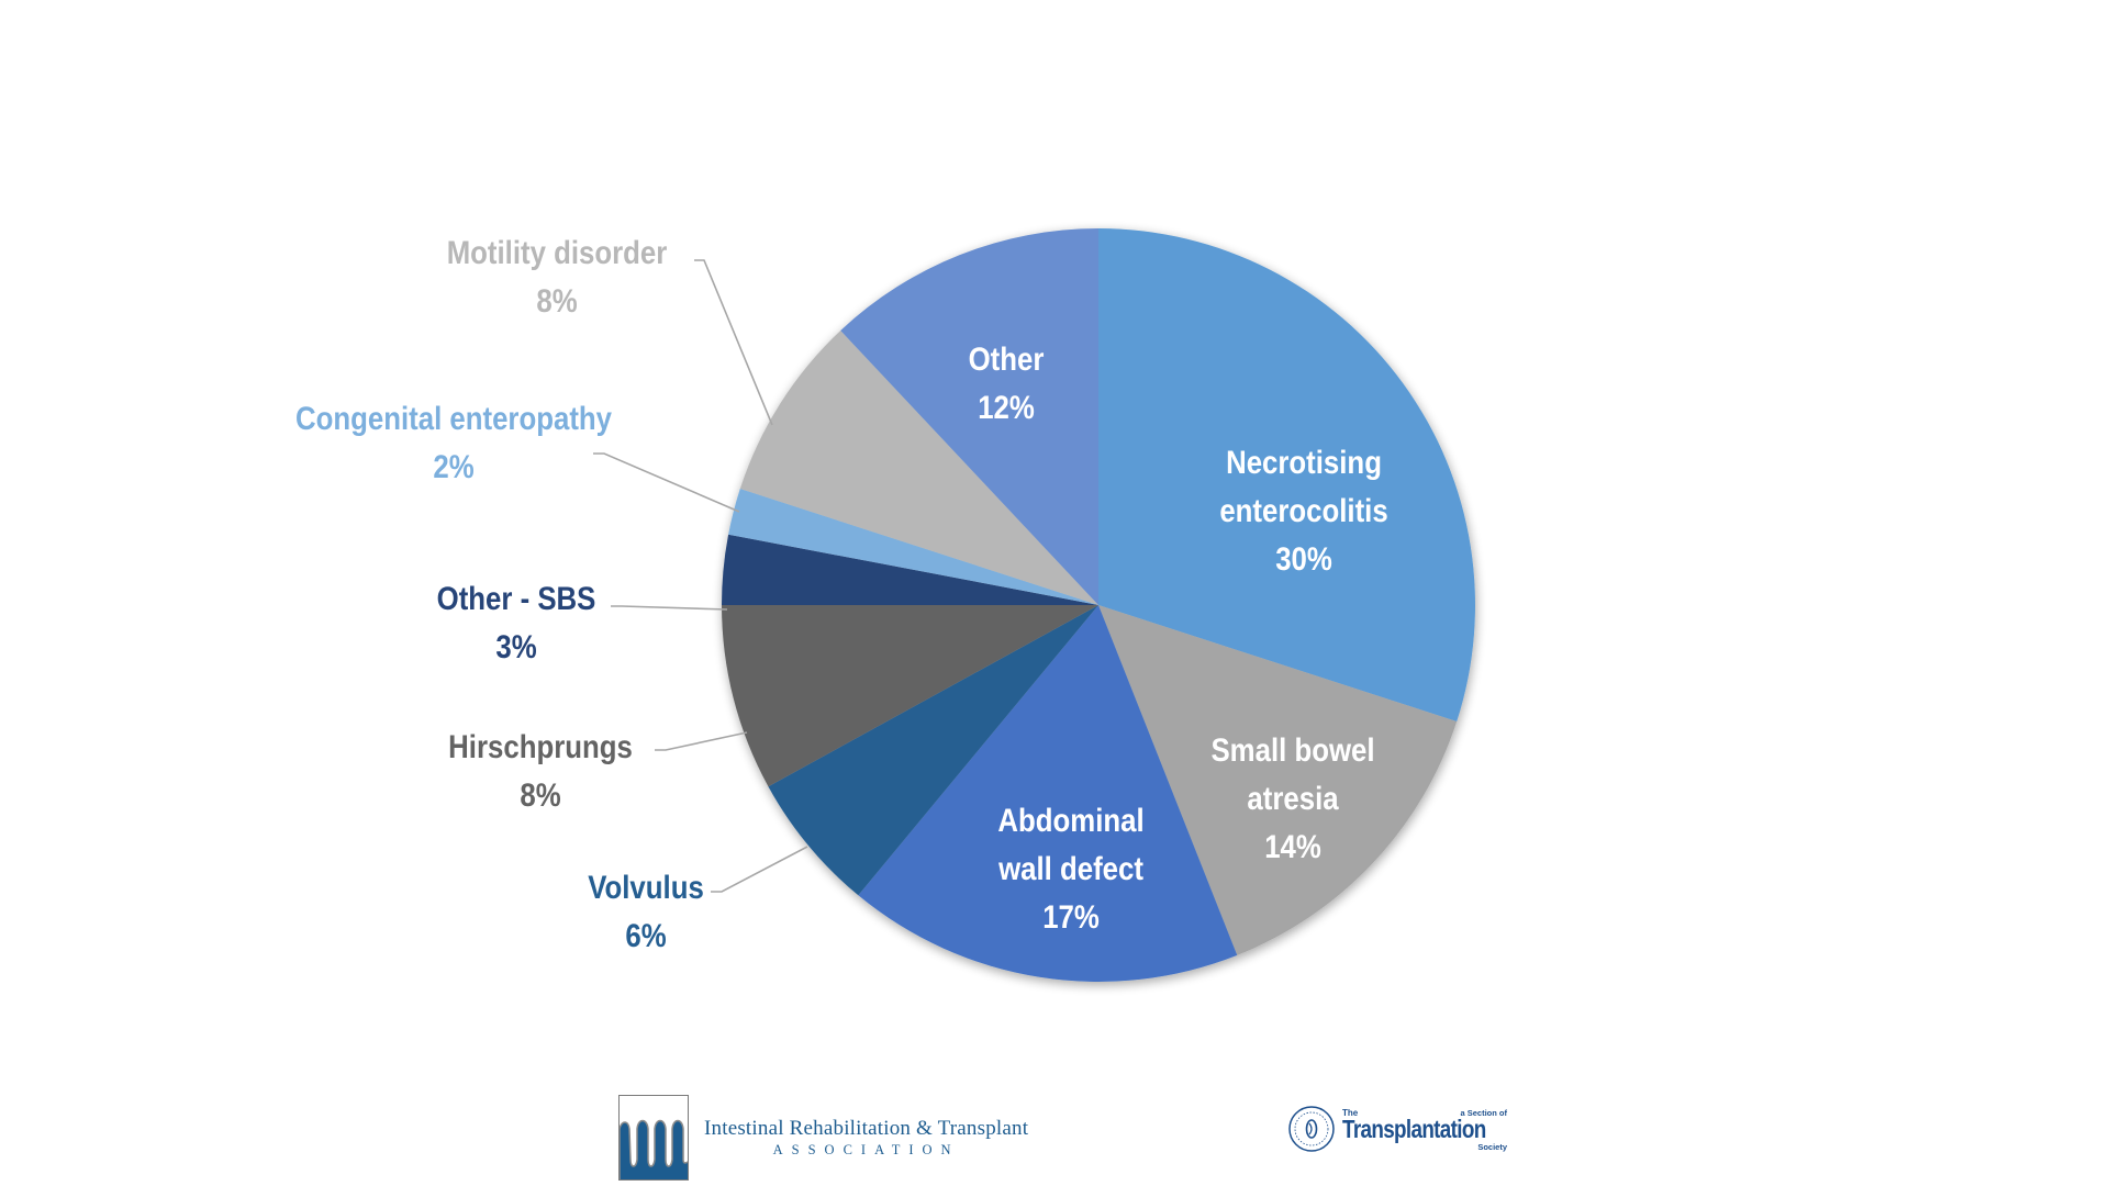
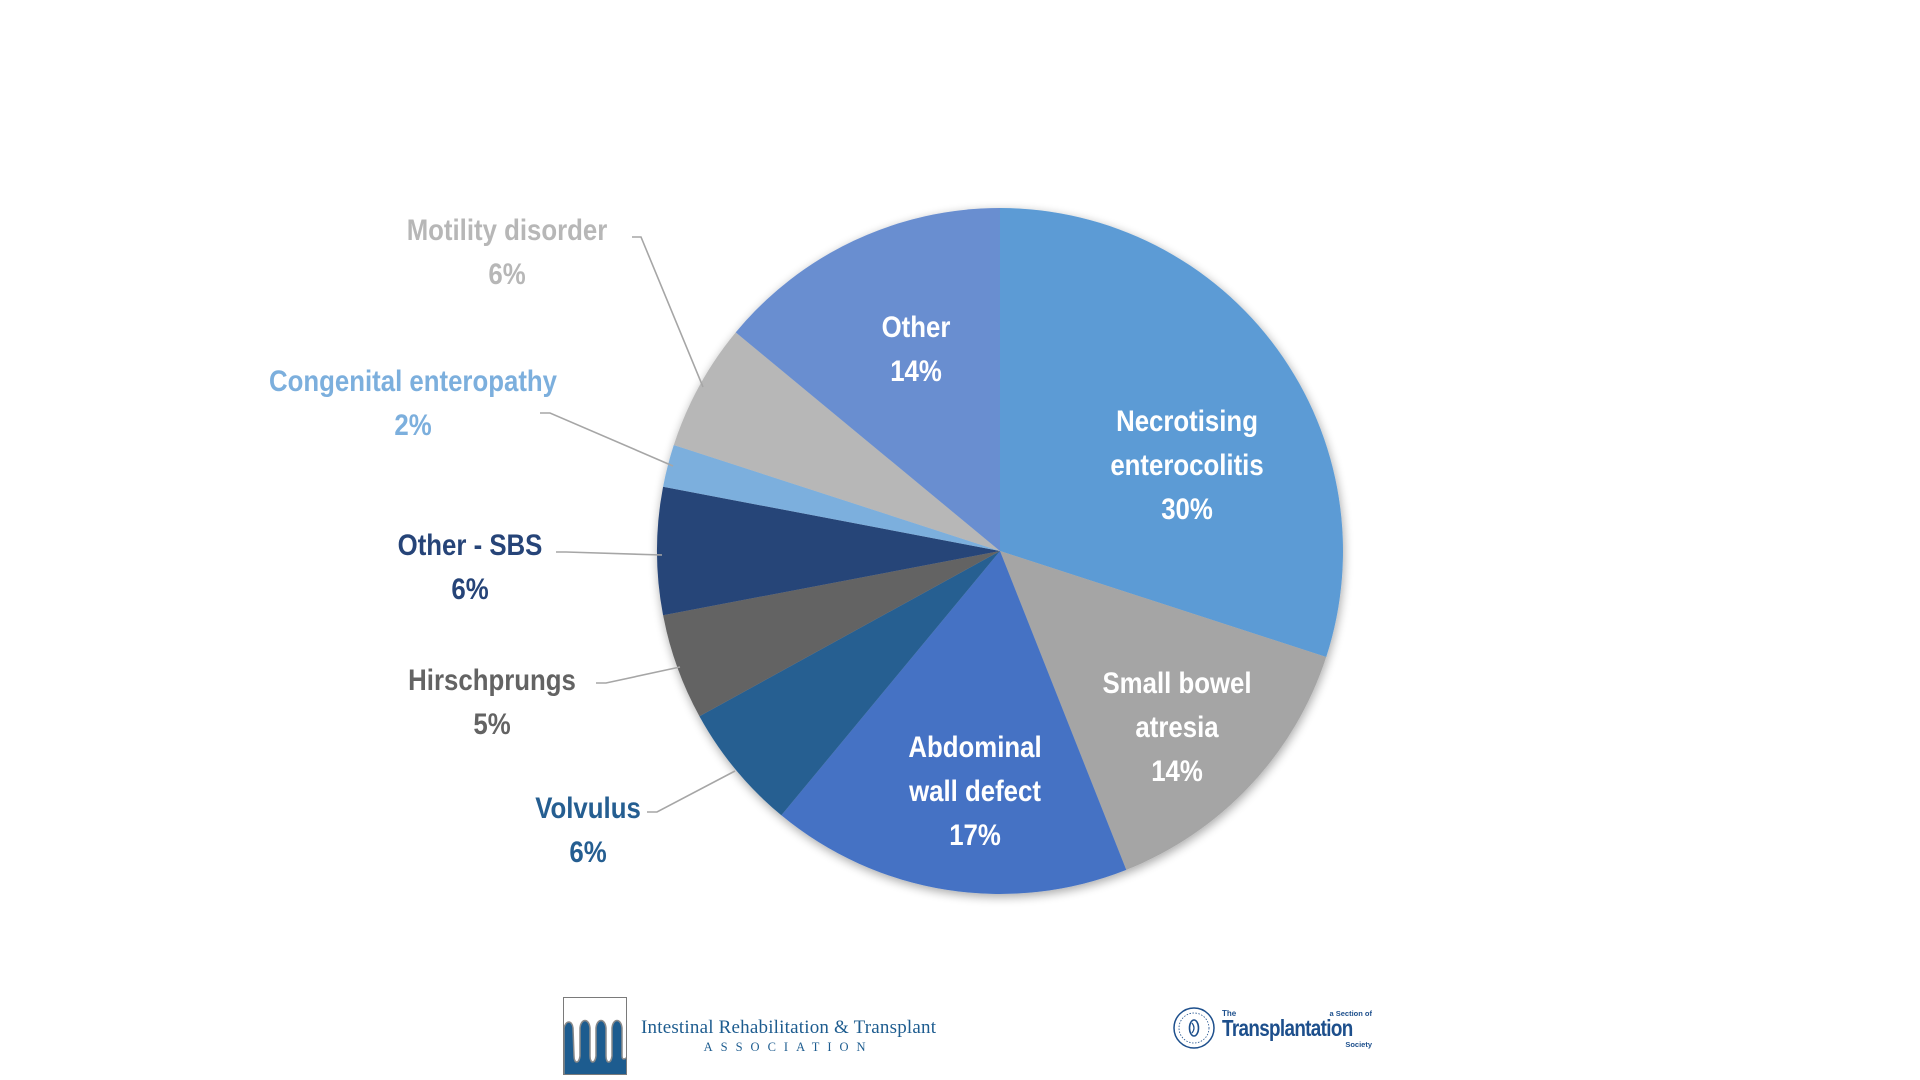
Hirschprungs: 8% -> 5%
Other - SBS: 3% -> 6%
Motility disorder: 8% -> 6%
Other: 12% -> 14%
